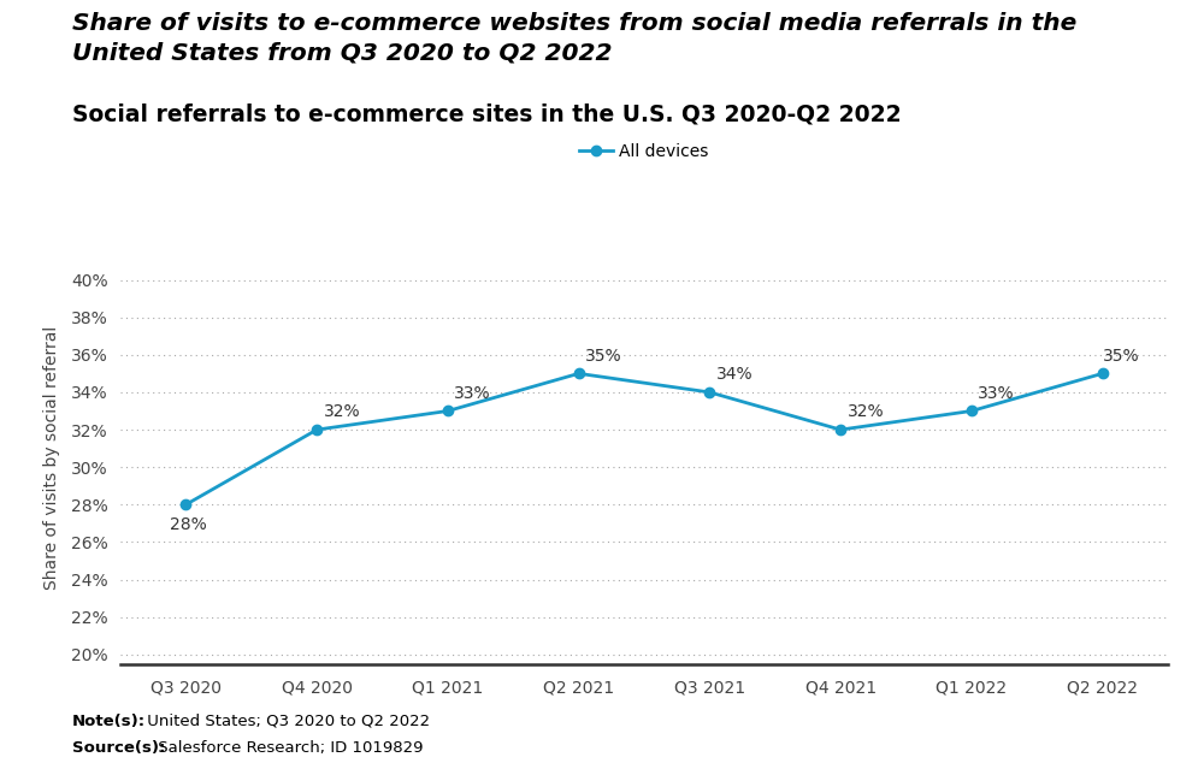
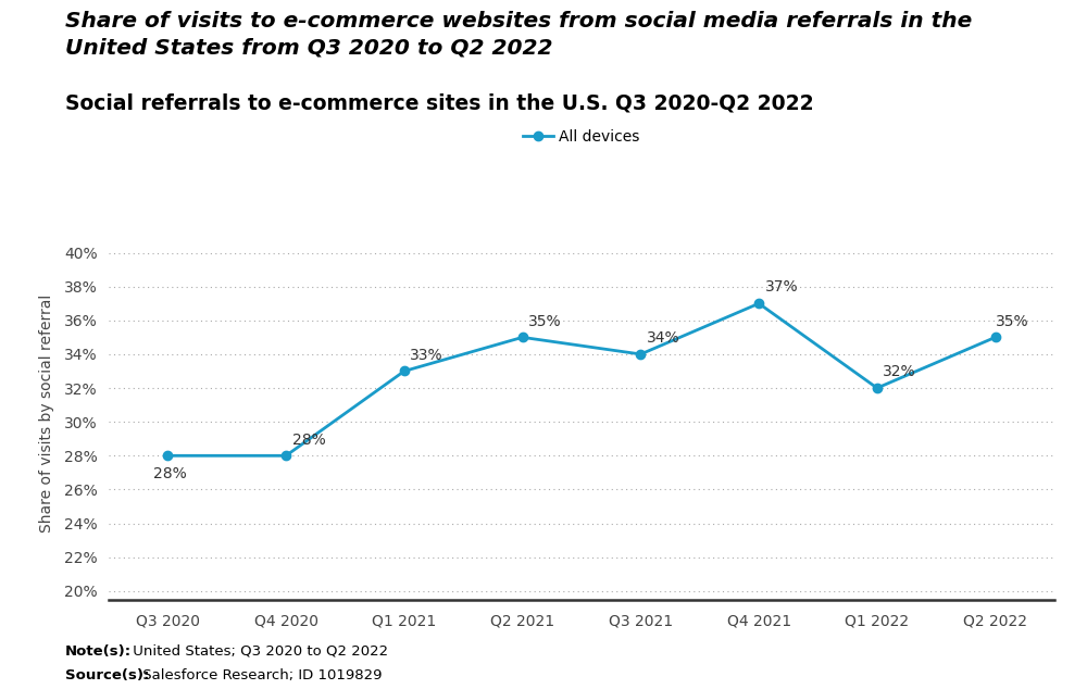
Q4 2020: 32% -> 28%
Q4 2021: 32% -> 37%
Q1 2022: 33% -> 32%
